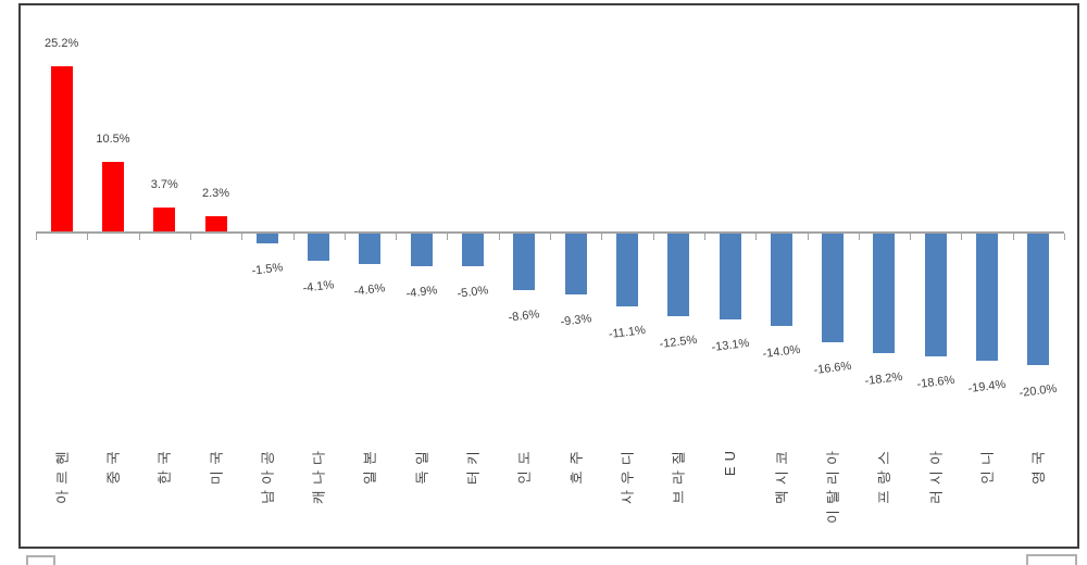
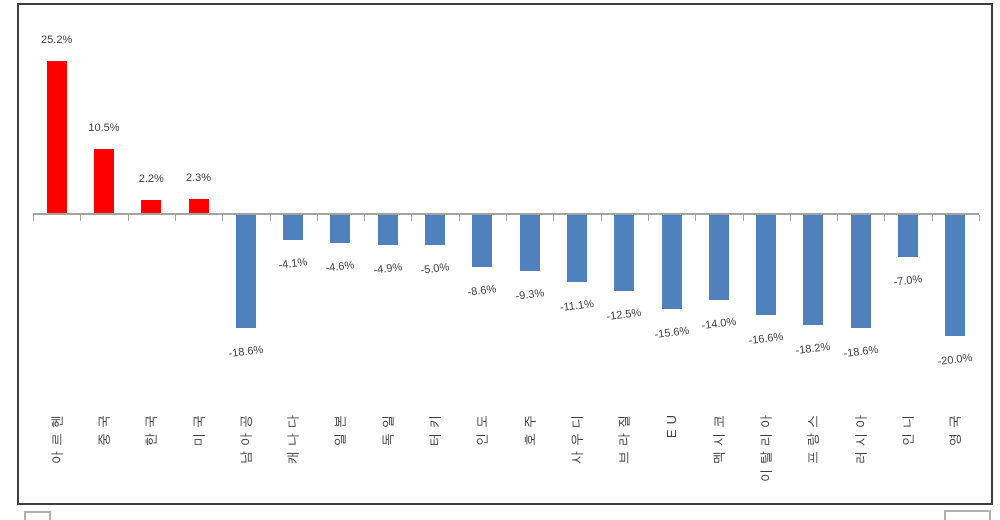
한국: 3.7% -> 2.2%
남아공: -1.5% -> -18.6%
EU: -13.1% -> -15.6%
인니: -19.4% -> -7.0%
